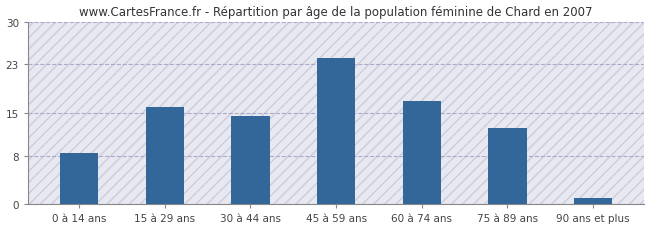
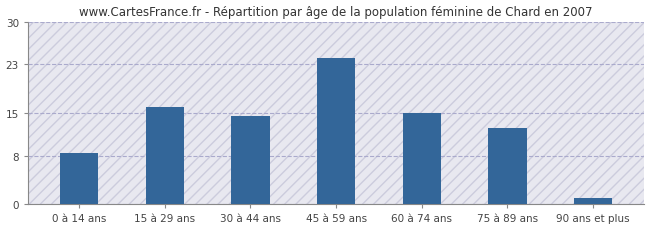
60 à 74 ans: 17.0 -> 15.0
